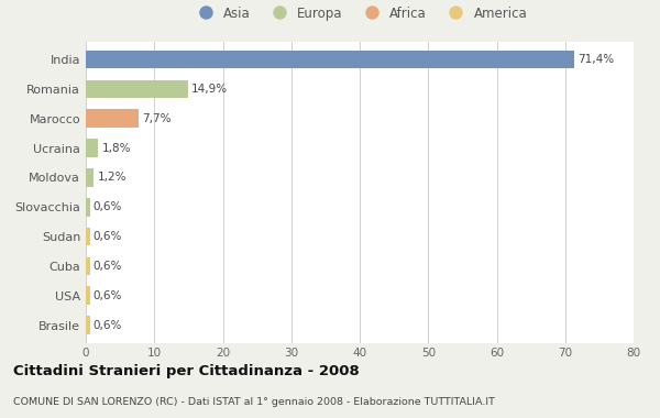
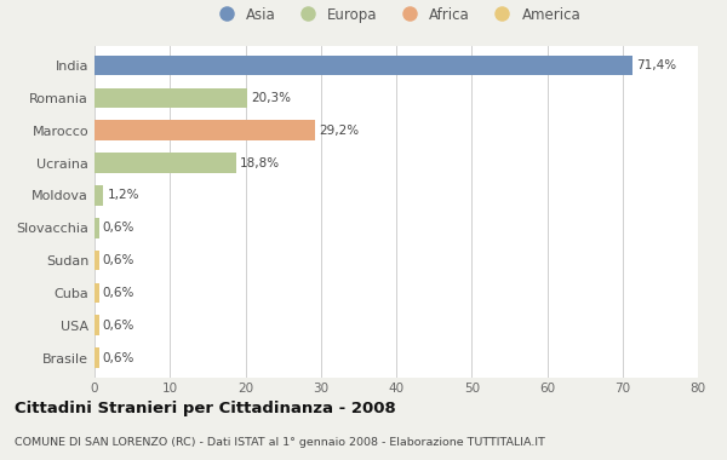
Romania: 14,9% -> 20,3%
Marocco: 7,7% -> 29,2%
Ucraina: 1,8% -> 18,8%
